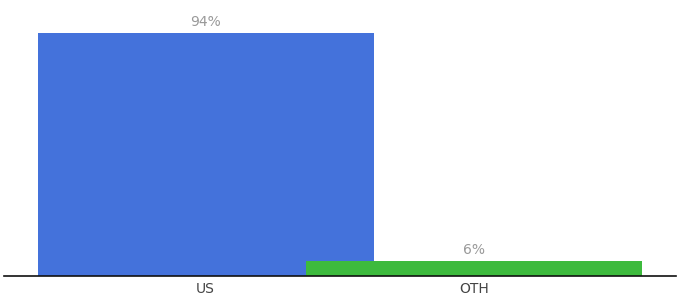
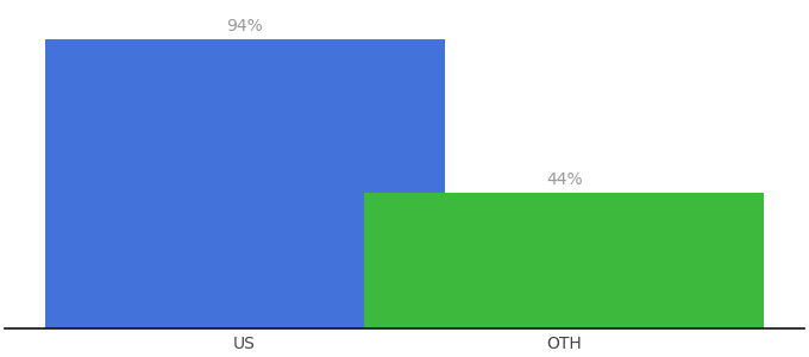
OTH: 6% -> 44%
